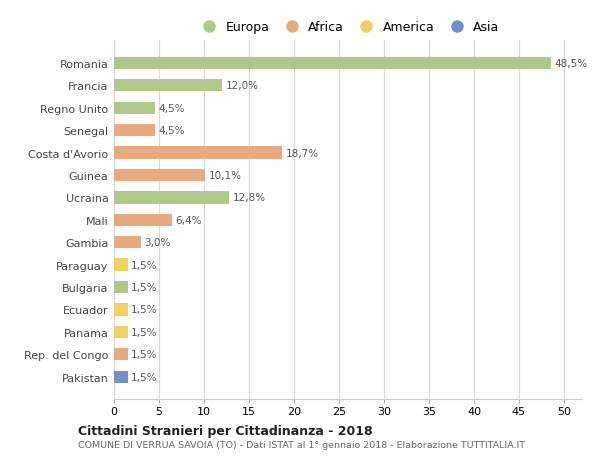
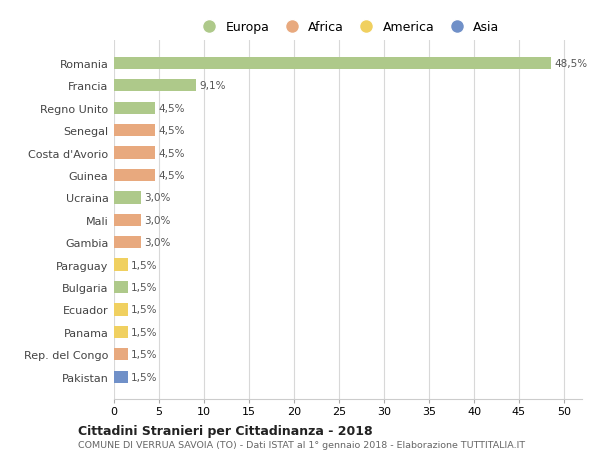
Francia: 12,0% -> 9,1%
Costa d'Avorio: 18,7% -> 4,5%
Guinea: 10,1% -> 4,5%
Ucraina: 12,8% -> 3,0%
Mali: 6,4% -> 3,0%
